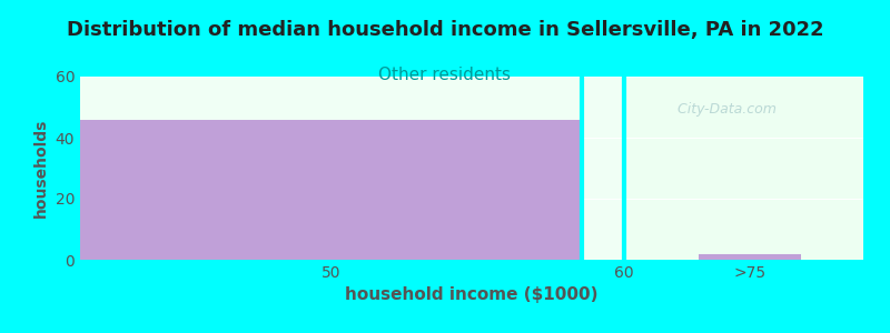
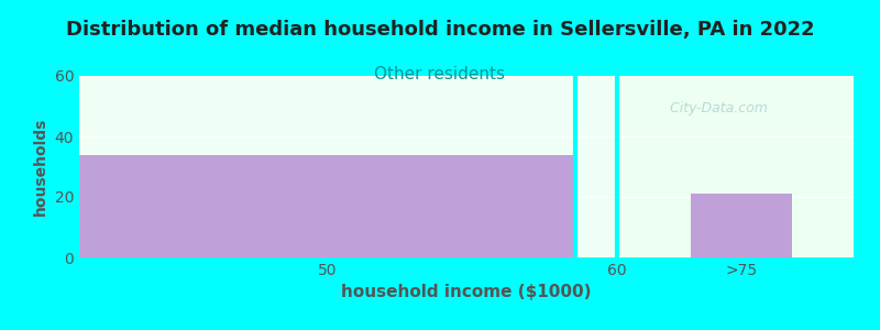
50: 46 -> 34
>75: 2 -> 21
